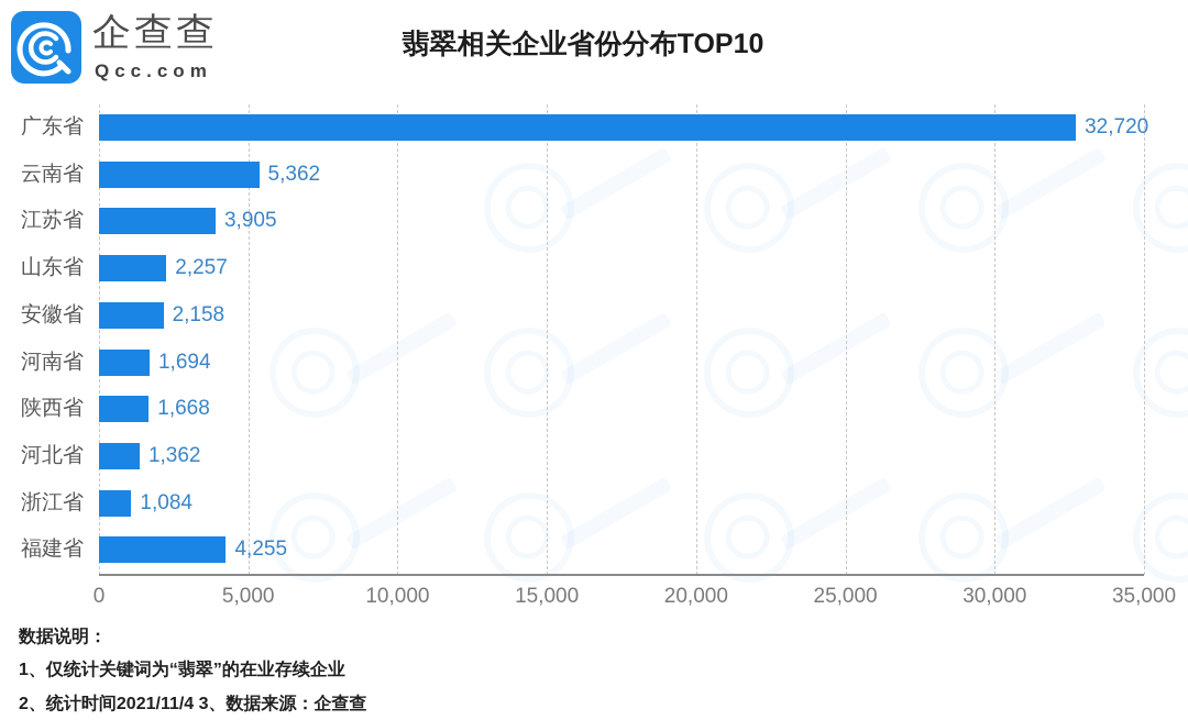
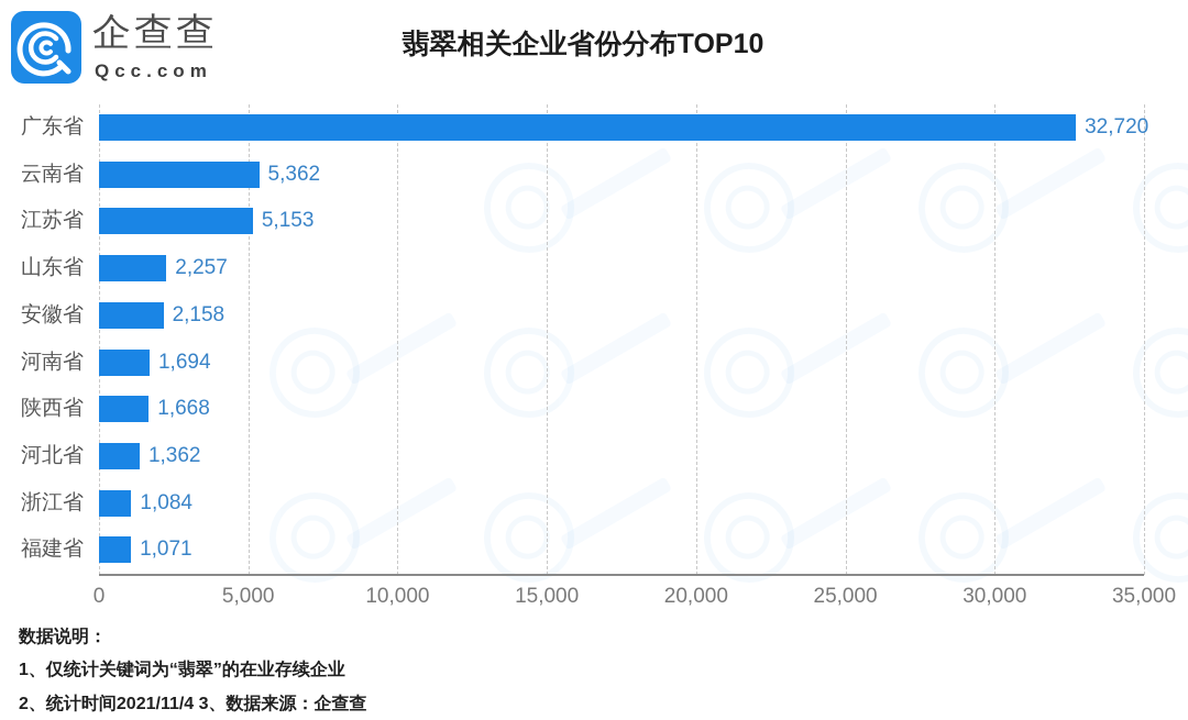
江苏省: 3,905 -> 5,153
福建省: 4,255 -> 1,071
